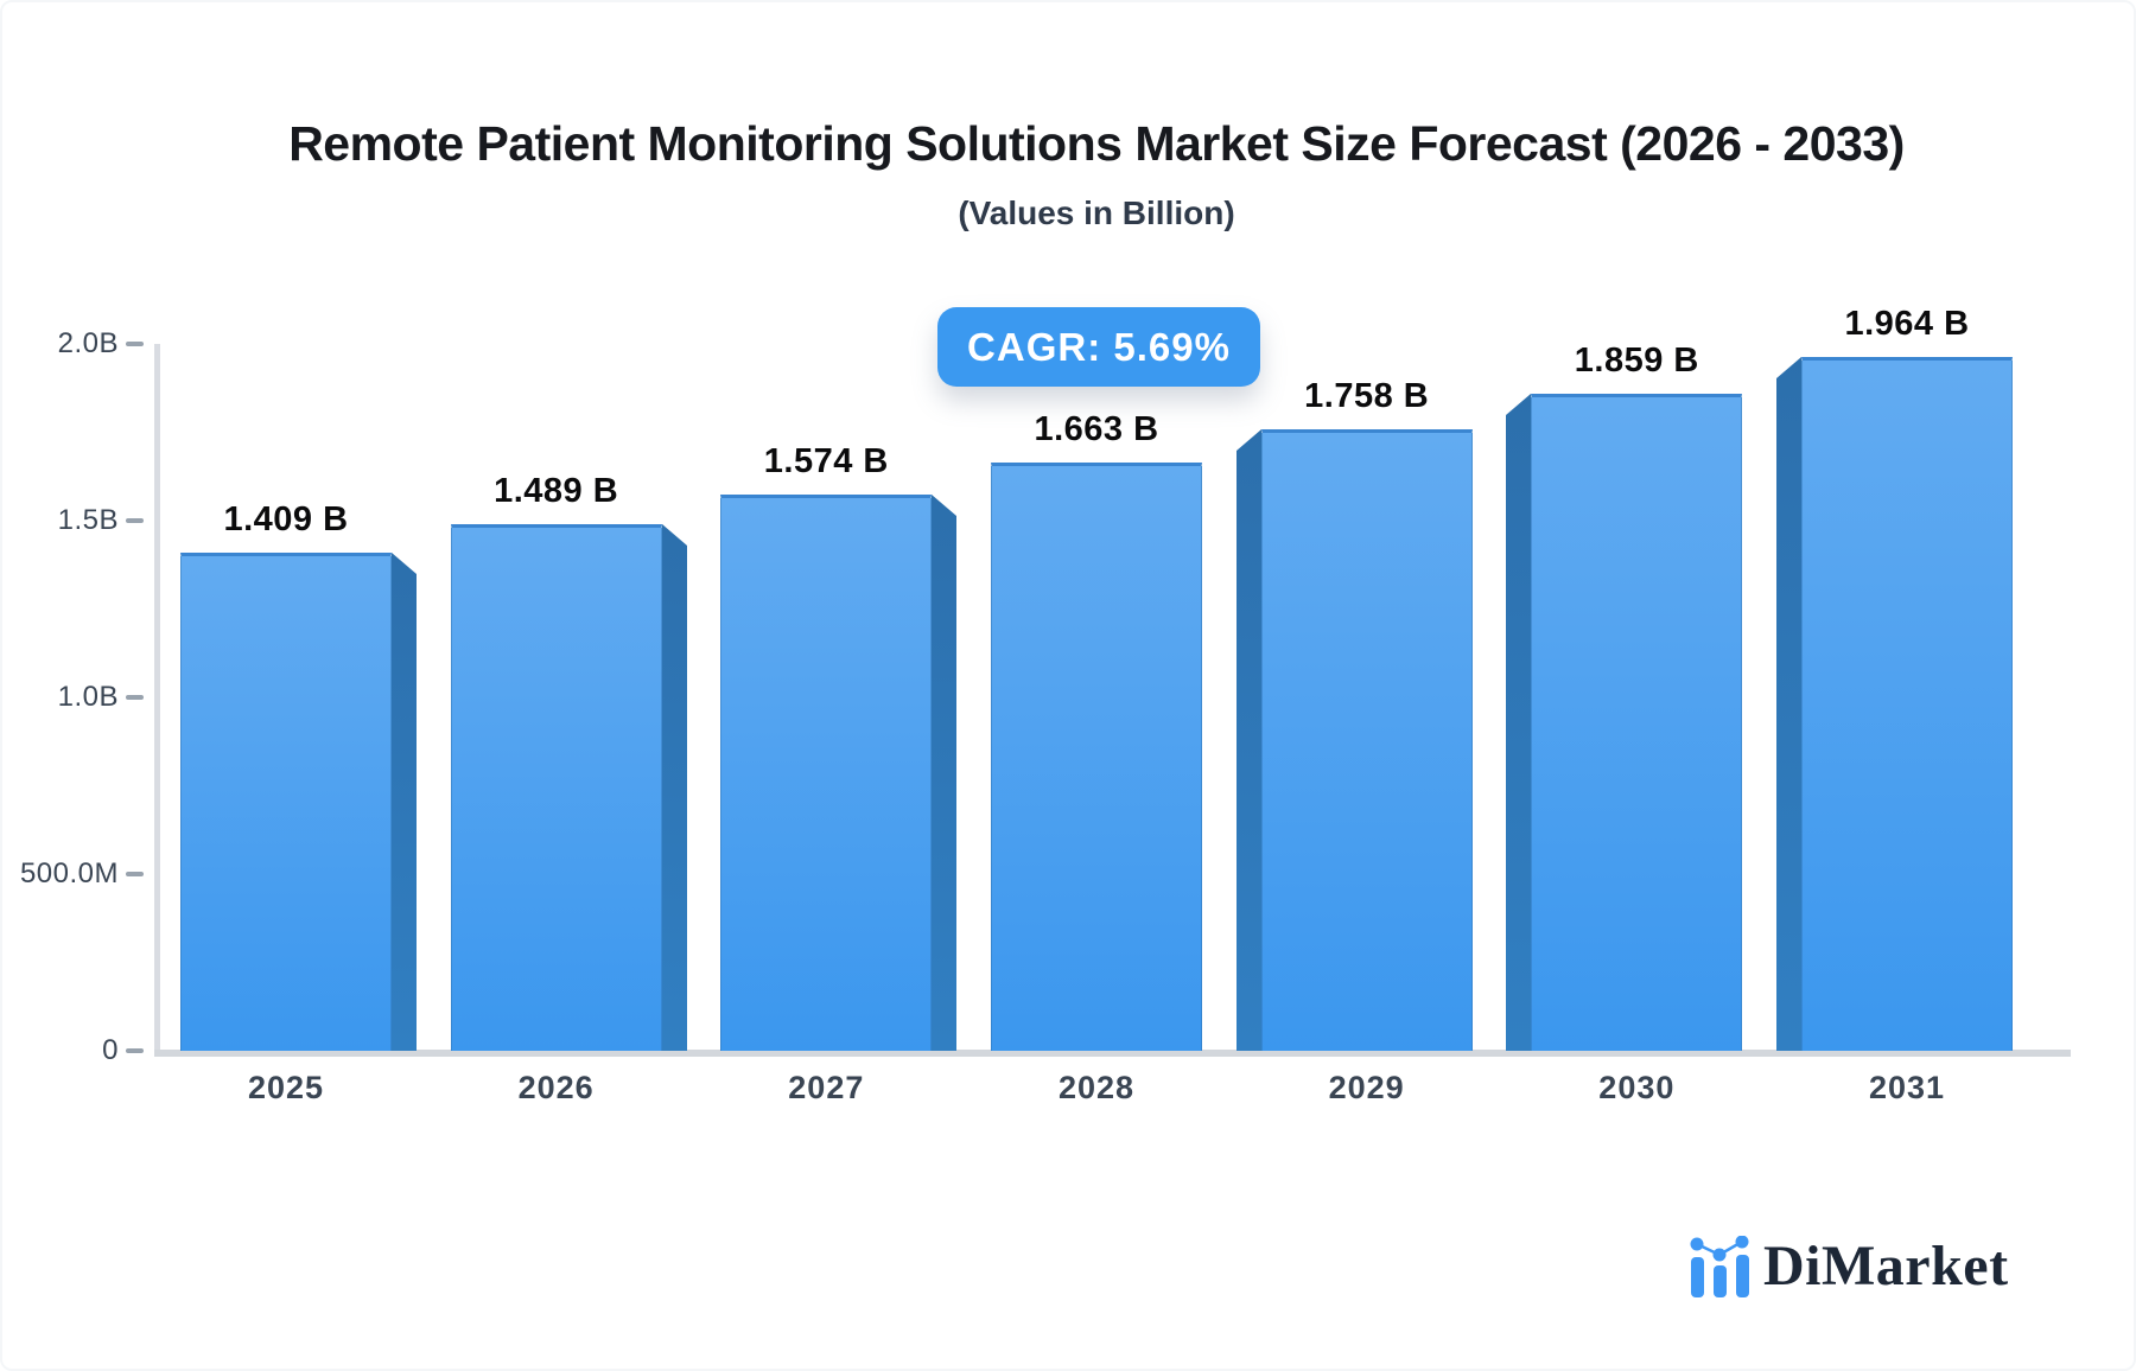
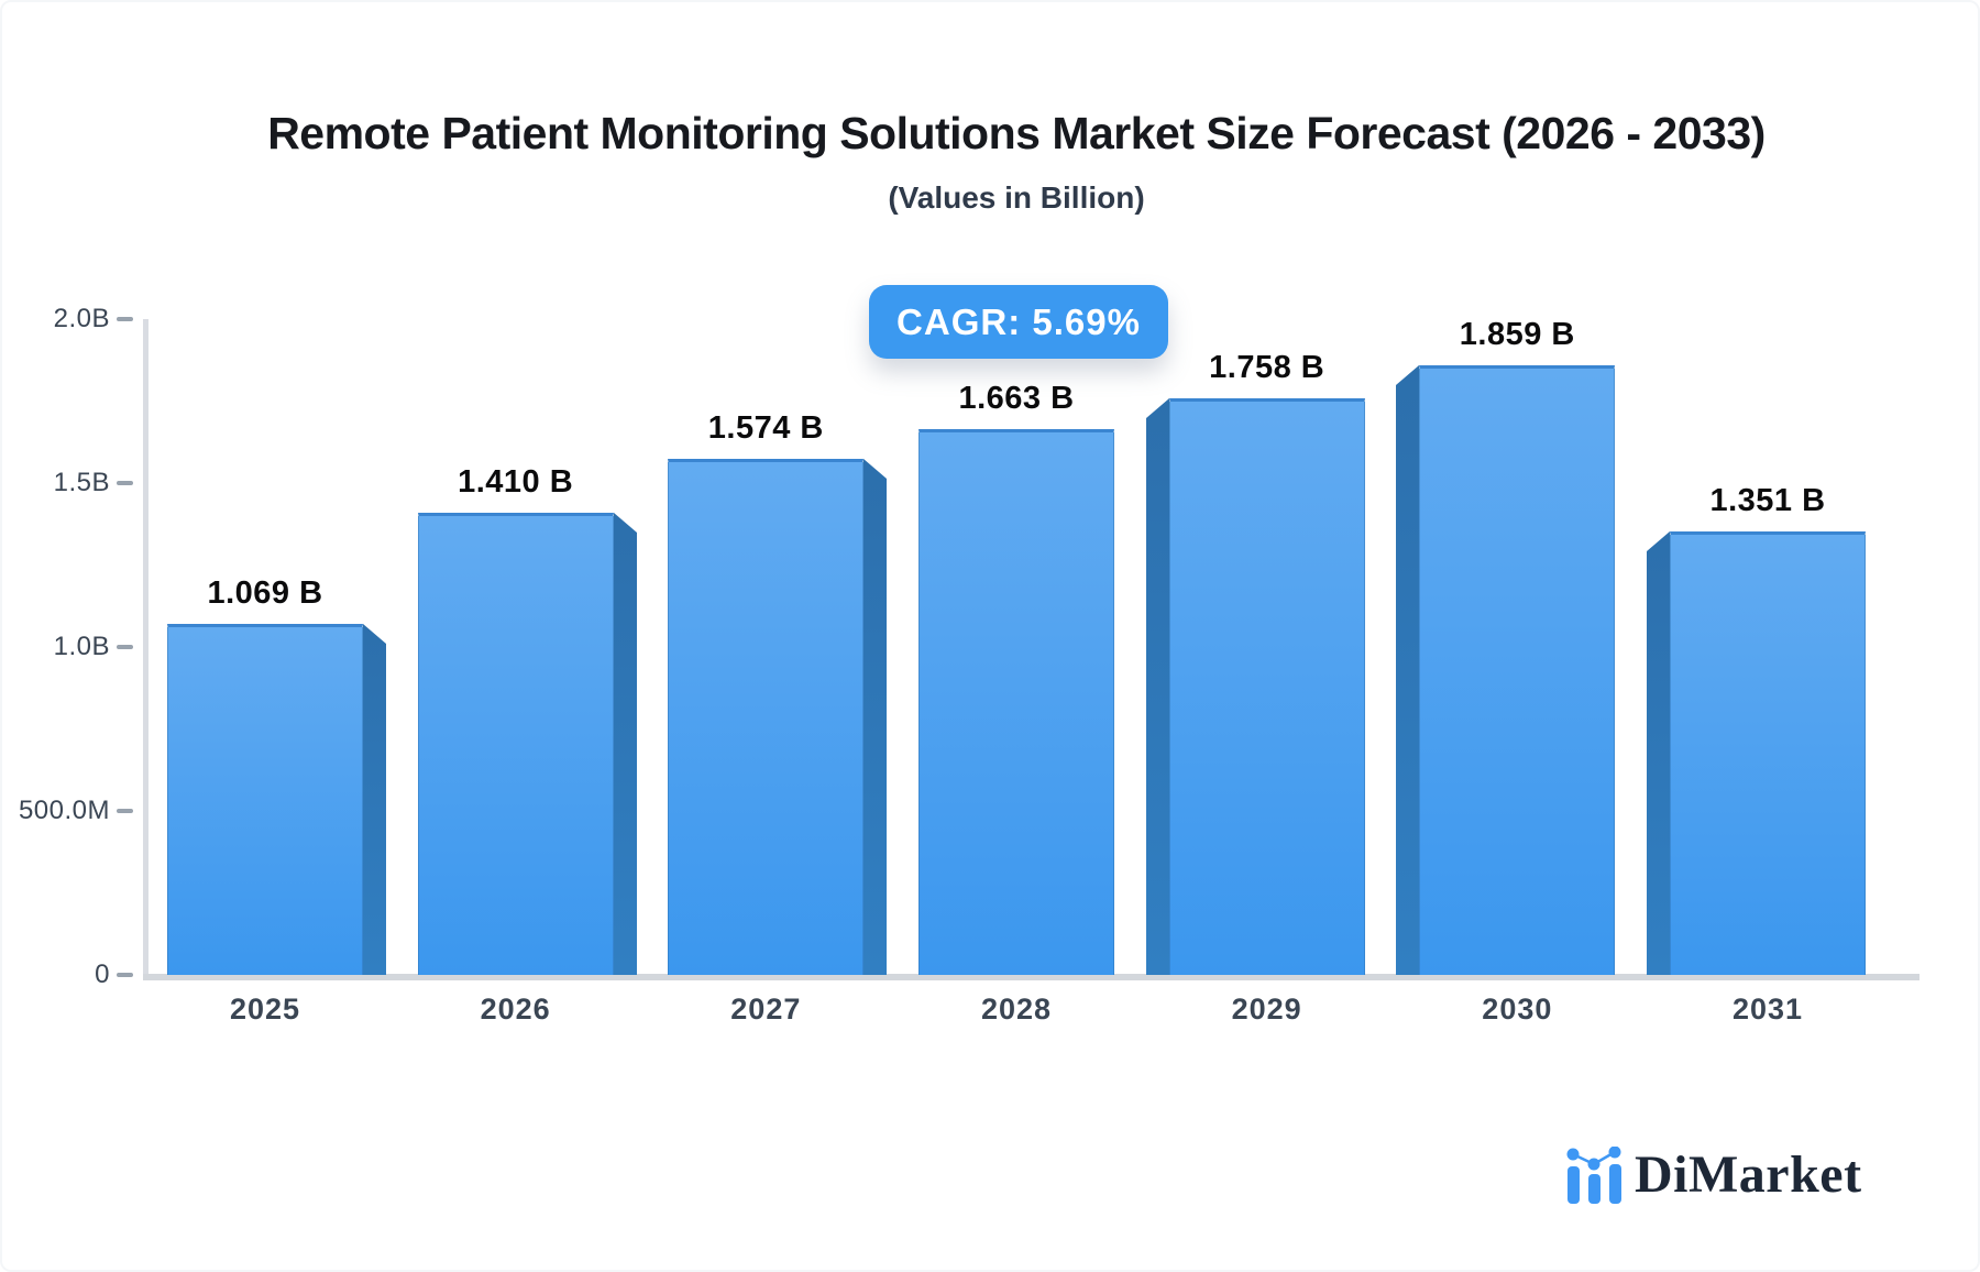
2025: 1.409 -> 1.069
2026: 1.489 -> 1.410
2031: 1.964 -> 1.351
